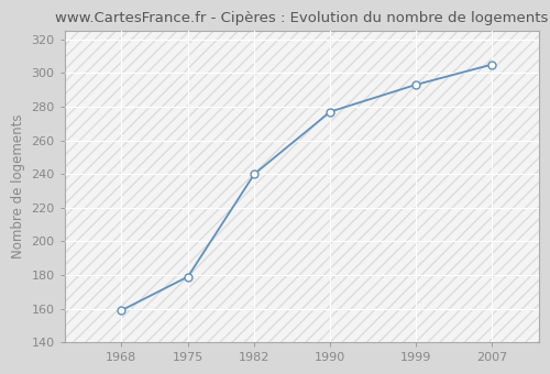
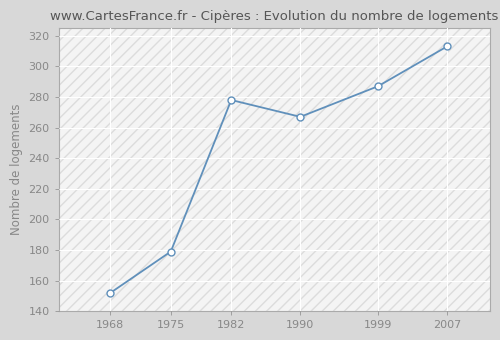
1968: 159 -> 152
1982: 240 -> 278
1990: 277 -> 267
1999: 293 -> 287
2007: 305 -> 313
